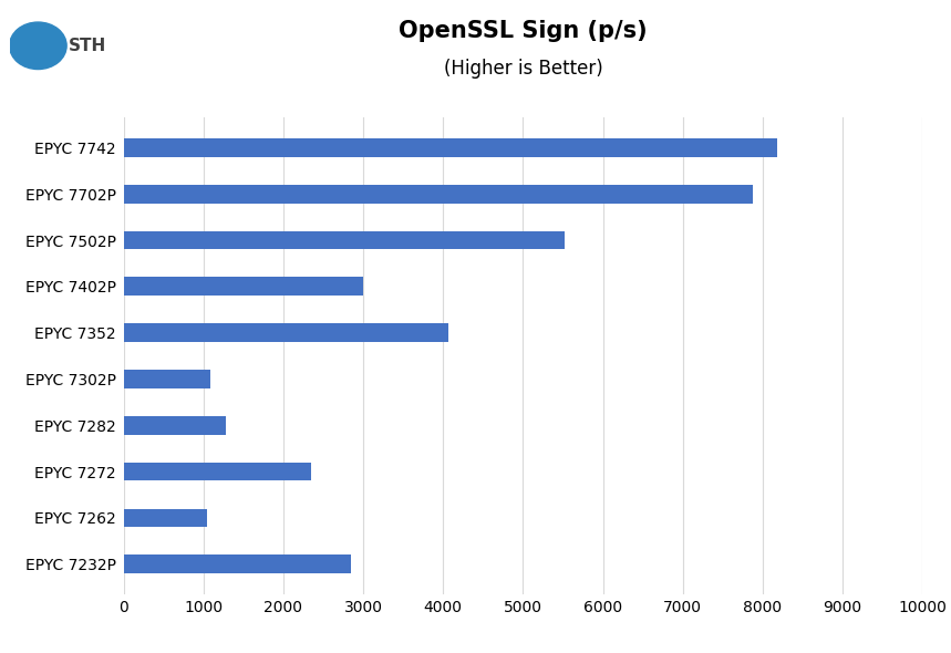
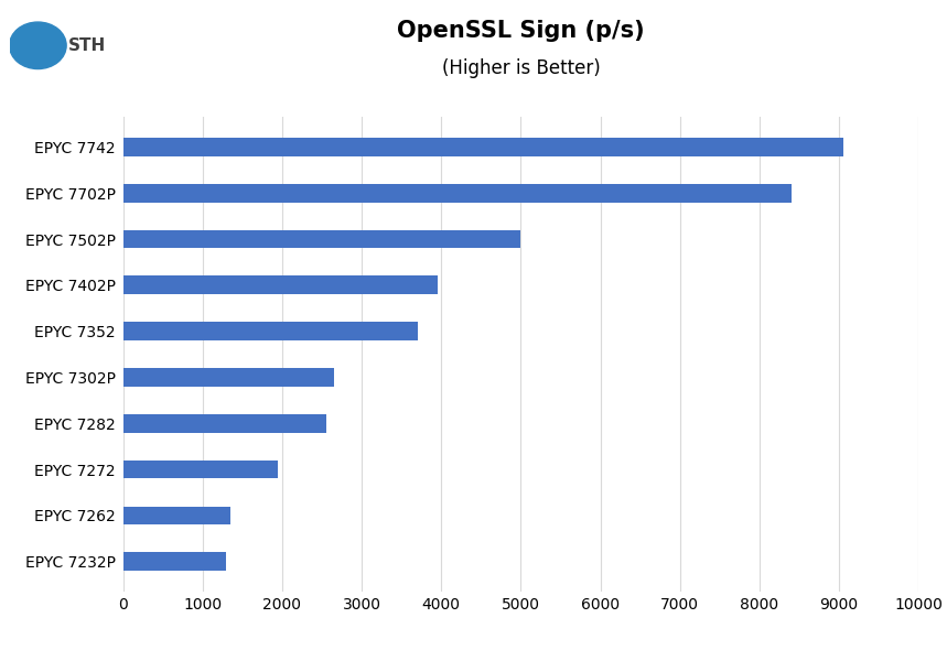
EPYC 7742: 8180 -> 9050
EPYC 7702P: 7880 -> 8400
EPYC 7502P: 5520 -> 5000
EPYC 7402P: 3000 -> 3950
EPYC 7352: 4060 -> 3700
EPYC 7302P: 1080 -> 2650
EPYC 7282: 1280 -> 2550
EPYC 7272: 2340 -> 1950
EPYC 7262: 1040 -> 1350
EPYC 7232P: 2840 -> 1300
